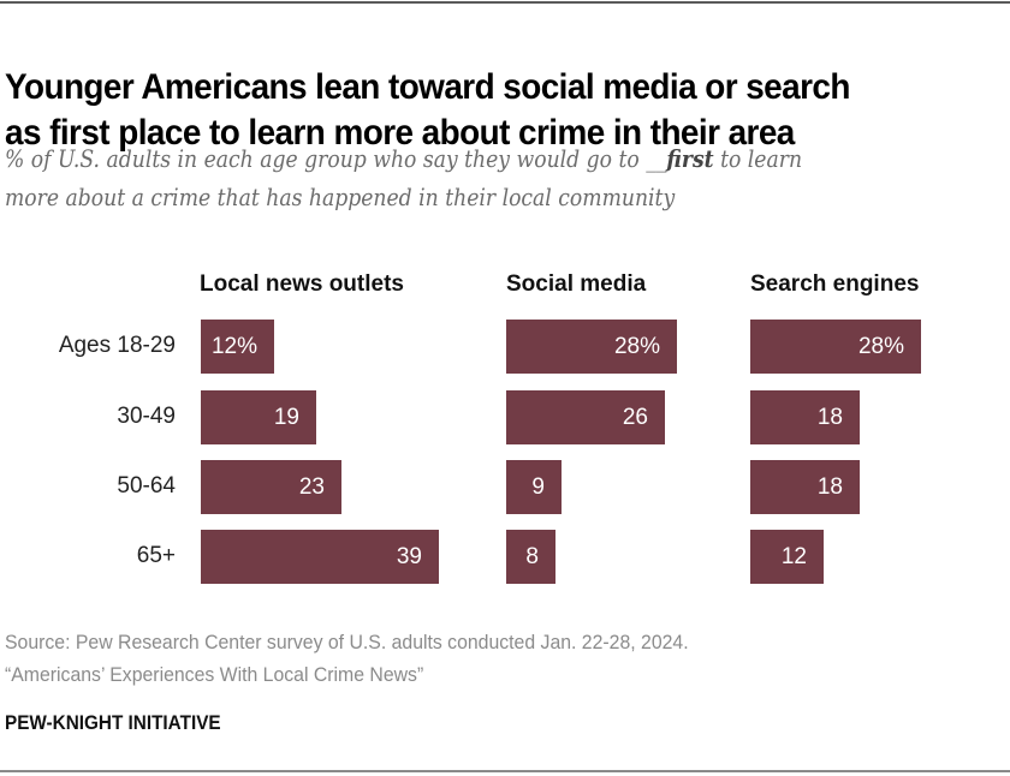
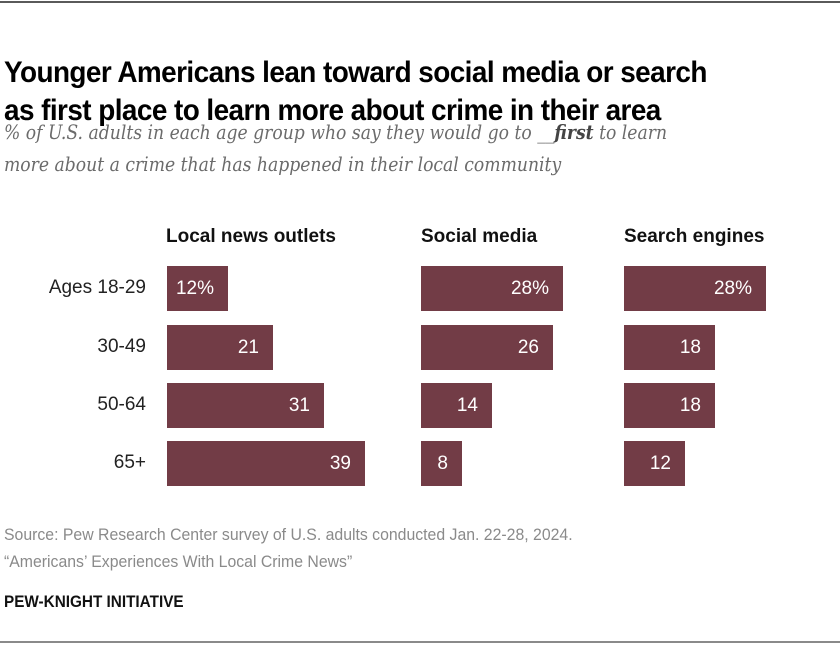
Local news outlets/30-49: 19 -> 21
Local news outlets/50-64: 23 -> 31
Social media/50-64: 9 -> 14
